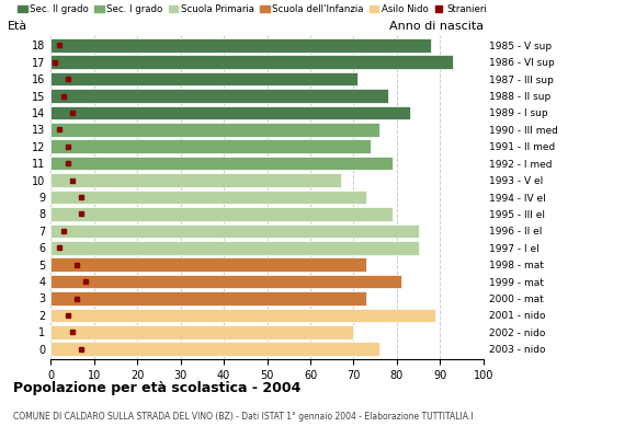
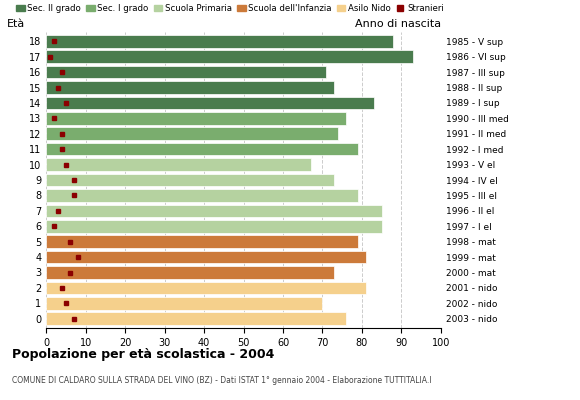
15: 78 -> 73
5: 73 -> 79
2: 89 -> 81
